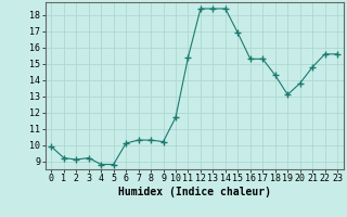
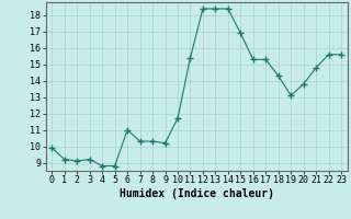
6: 10.1 -> 11.0
